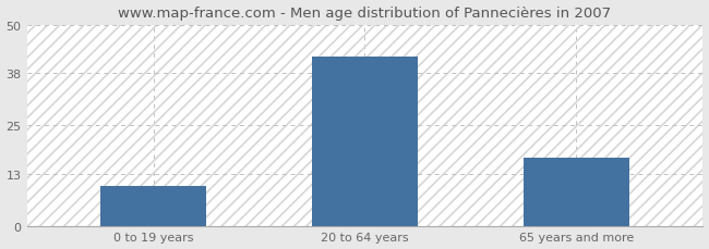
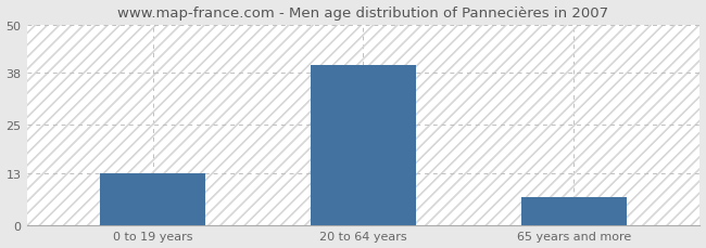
0 to 19 years: 10 -> 13
20 to 64 years: 42 -> 40
65 years and more: 17 -> 7
